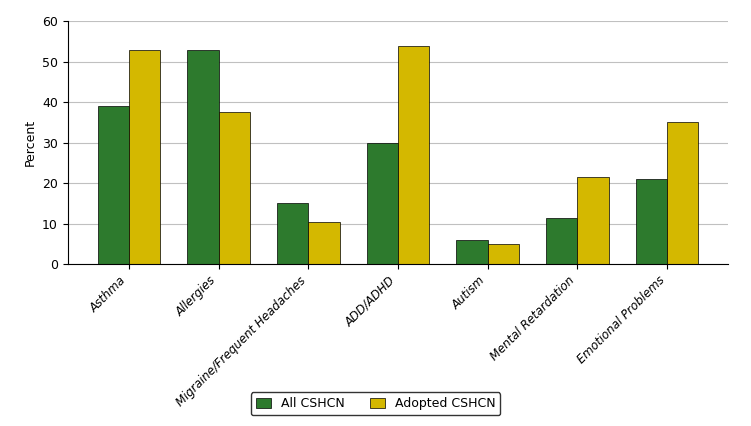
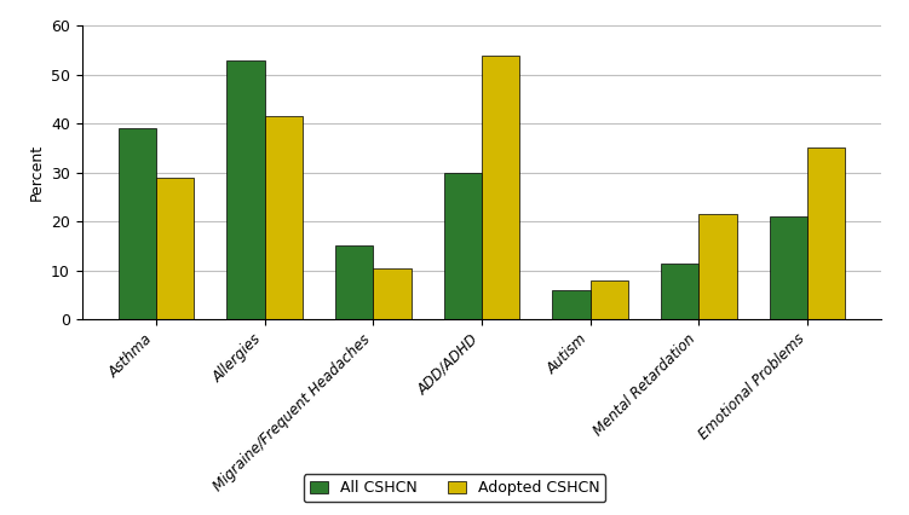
Adopted CSHCN/Asthma: 53.0 -> 29.0
Adopted CSHCN/Allergies: 37.5 -> 41.5
Adopted CSHCN/Autism: 5.0 -> 8.0
